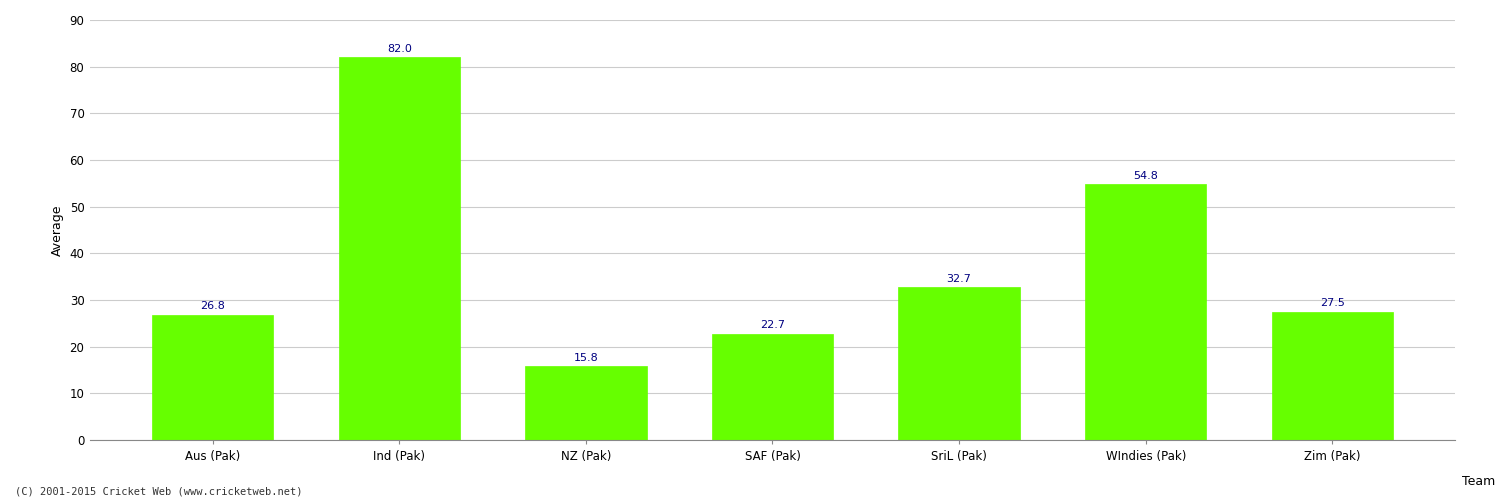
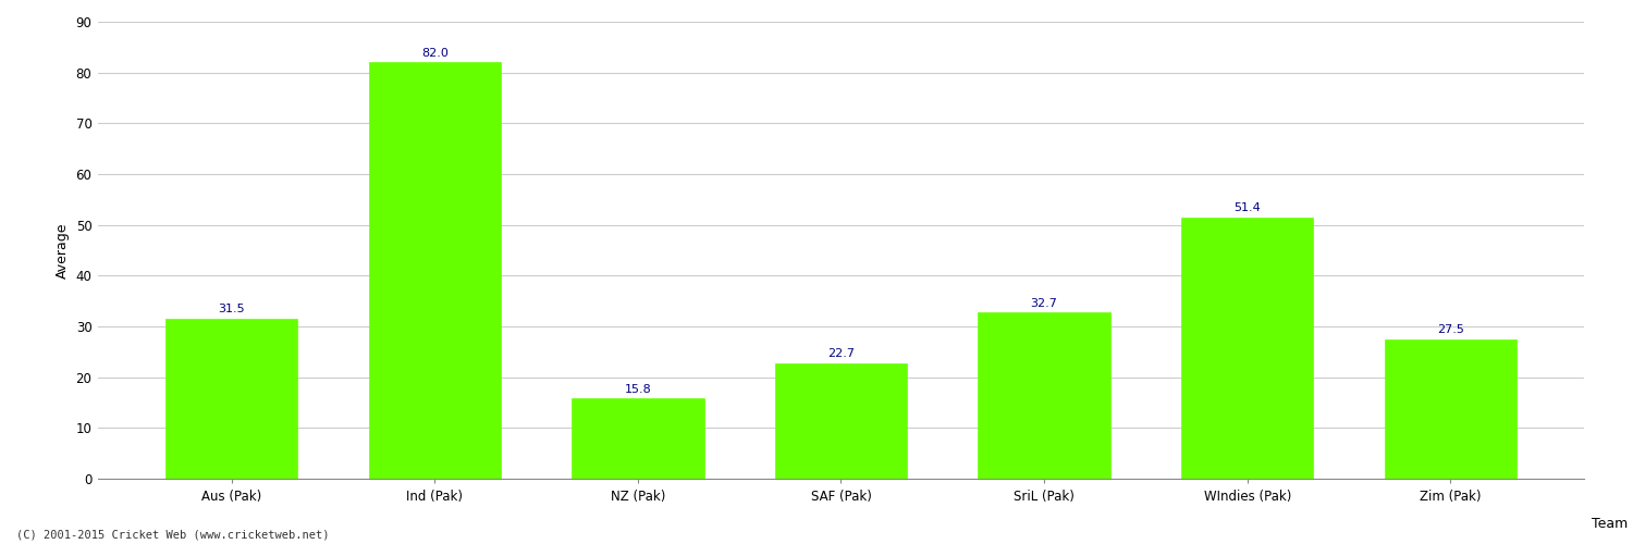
Aus (Pak): 26.8 -> 31.5
WIndies (Pak): 54.8 -> 51.4
